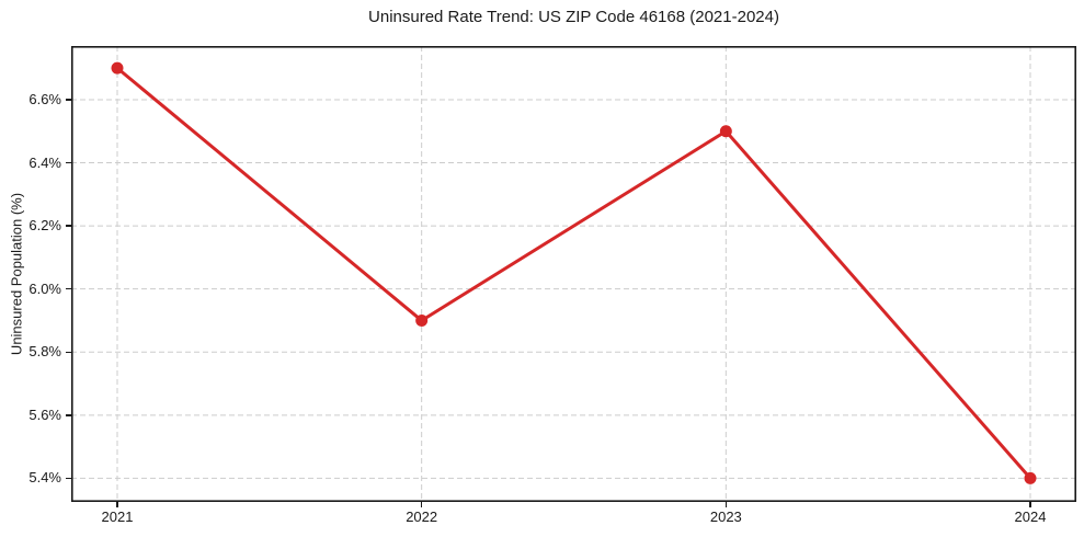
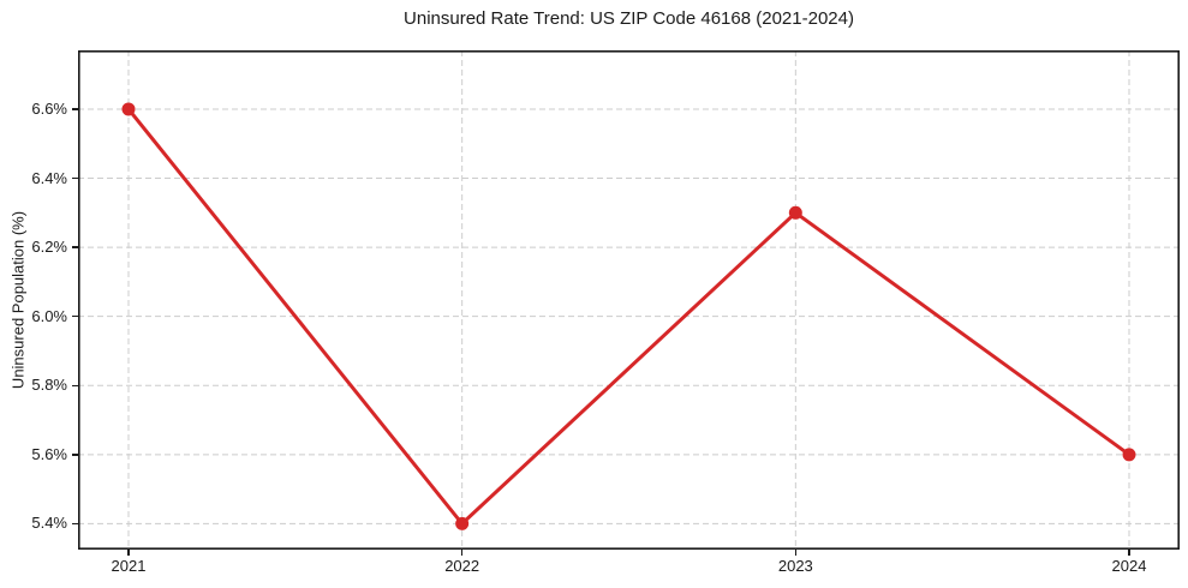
2021: 6.7% -> 6.6%
2022: 5.9% -> 5.4%
2023: 6.5% -> 6.3%
2024: 5.4% -> 5.6%
